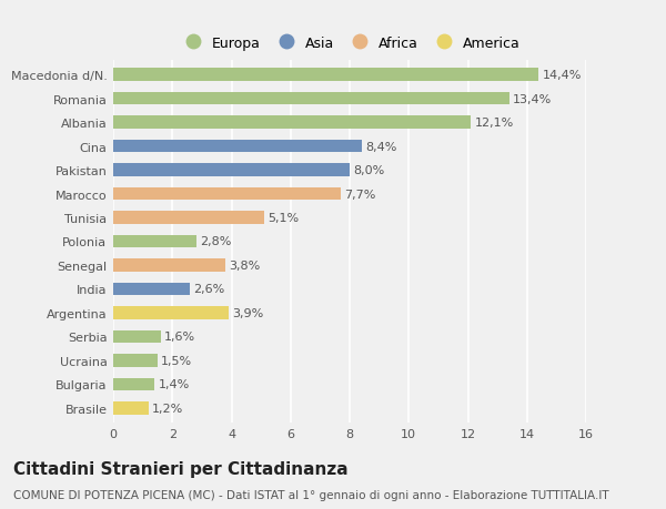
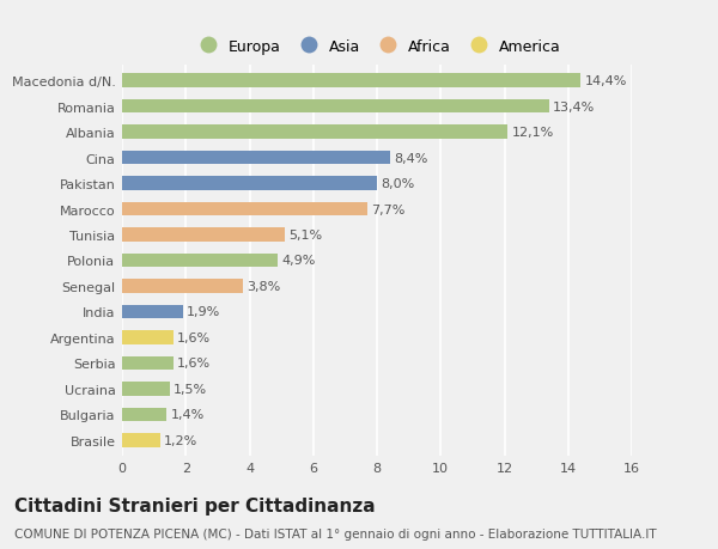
Polonia: 2,8% -> 4,9%
India: 2,6% -> 1,9%
Argentina: 3,9% -> 1,6%
